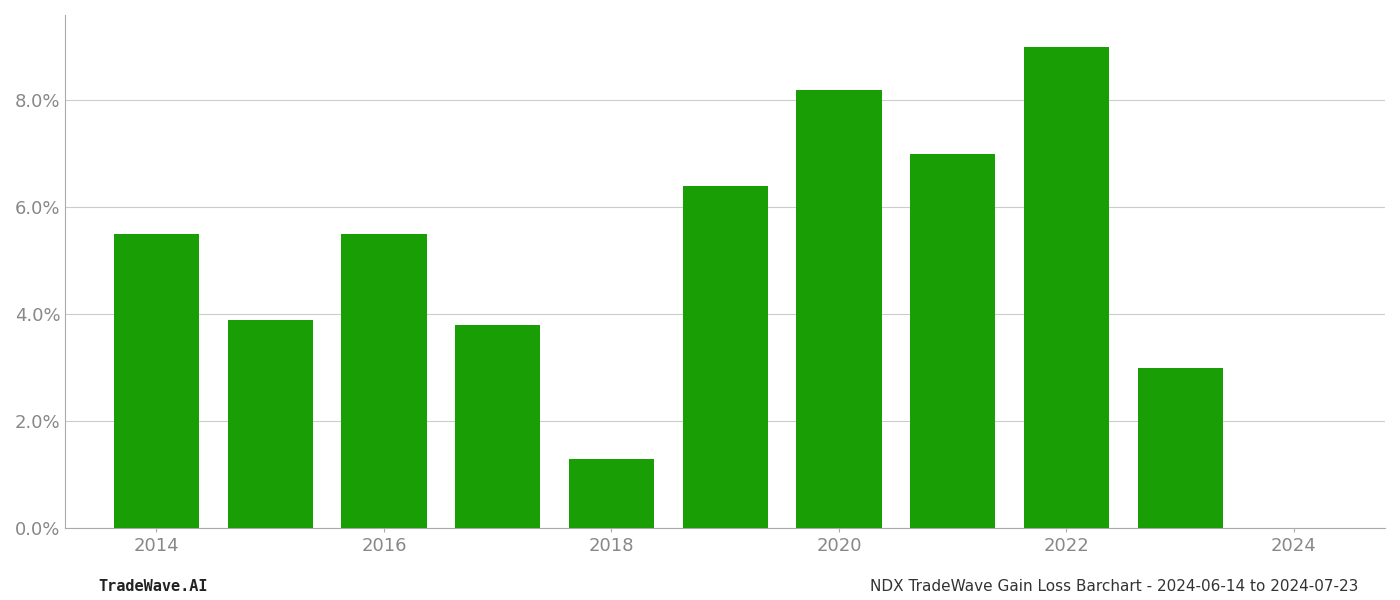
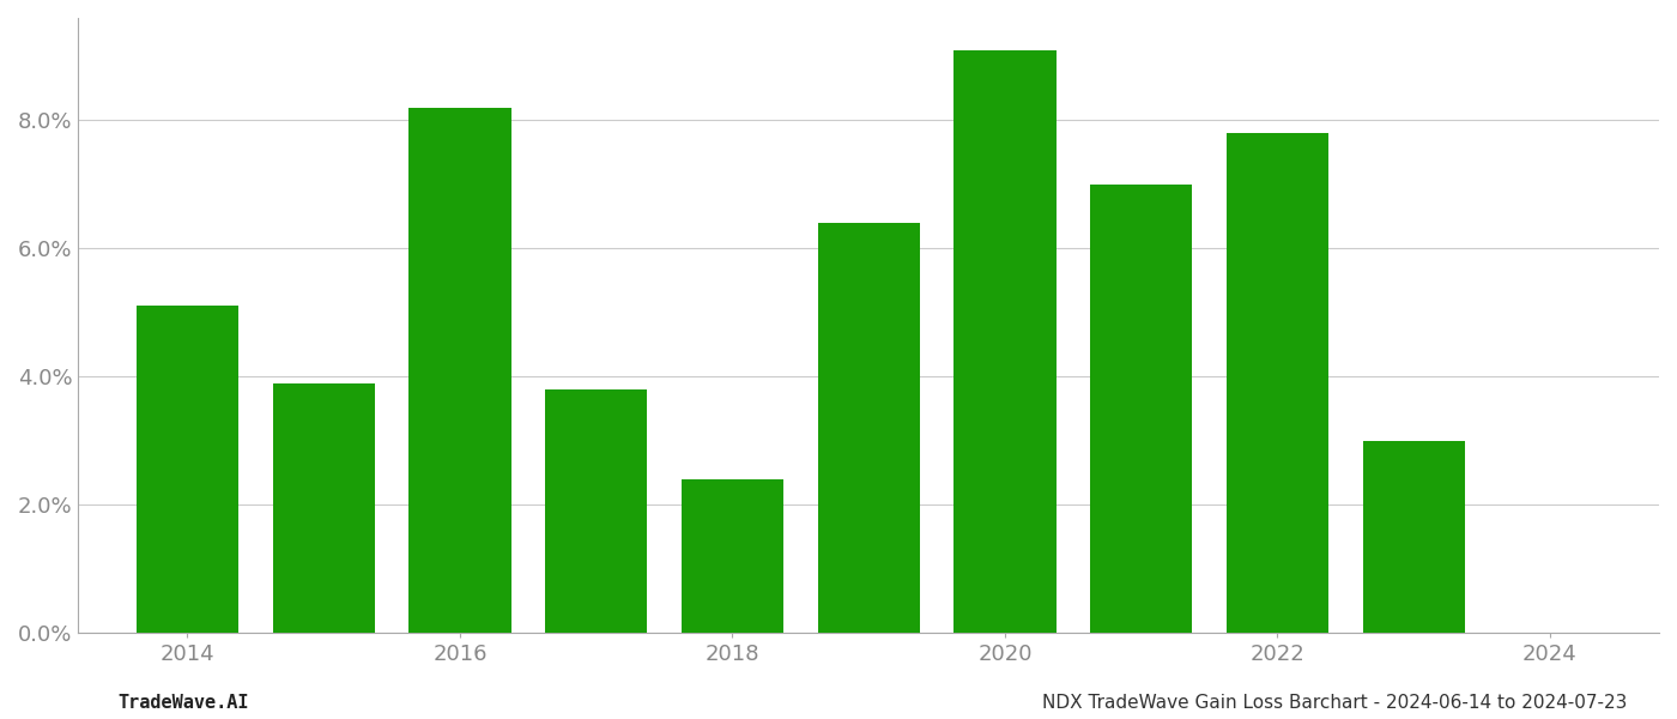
2014: 5.5% -> 5.1%
2016: 5.5% -> 8.2%
2018: 1.3% -> 2.4%
2020: 8.2% -> 9.1%
2022: 9.0% -> 7.8%
